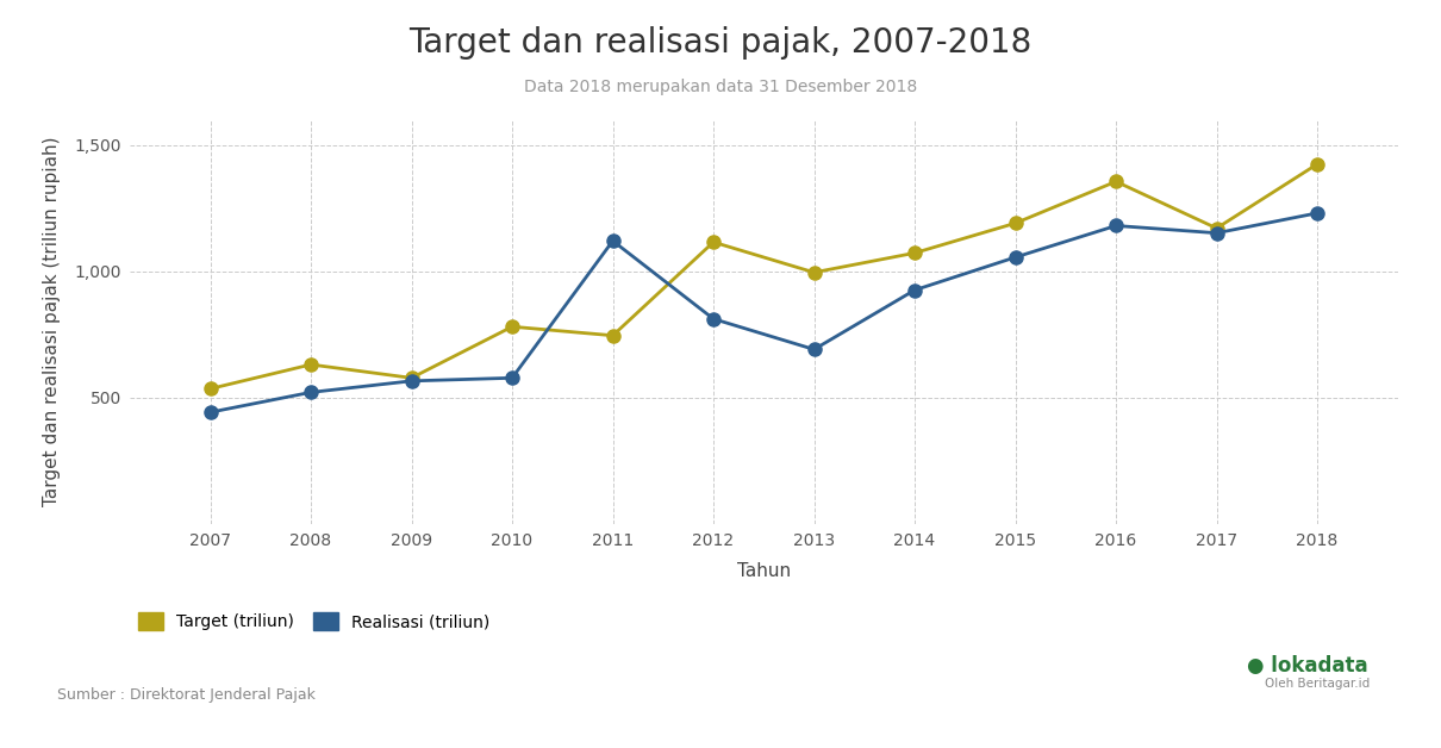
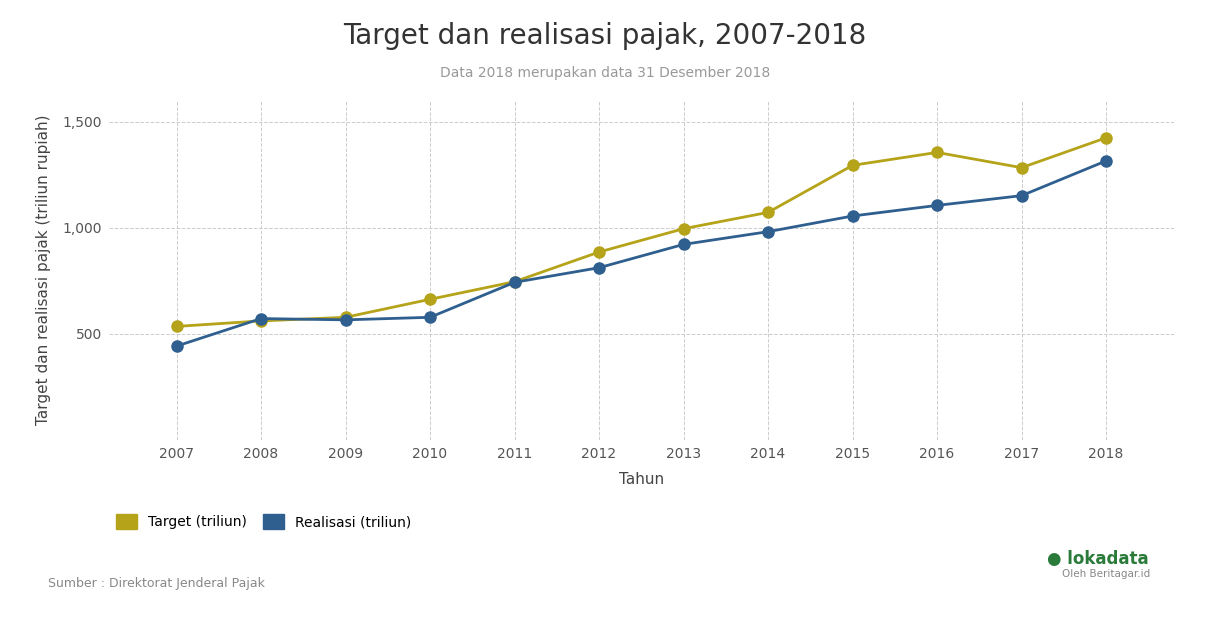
Target (triliun)/2008: 630 -> 560
Realisasi (triliun)/2008: 520 -> 571
Target (triliun)/2010: 780 -> 662
Realisasi (triliun)/2011: 1,120 -> 742
Target (triliun)/2012: 1,115 -> 885
Realisasi (triliun)/2013: 690 -> 921
Realisasi (triliun)/2014: 925 -> 981
Target (triliun)/2015: 1,190 -> 1,294
Realisasi (triliun)/2016: 1,180 -> 1,105
Target (triliun)/2017: 1,170 -> 1,283
Realisasi (triliun)/2018: 1,230 -> 1,315
